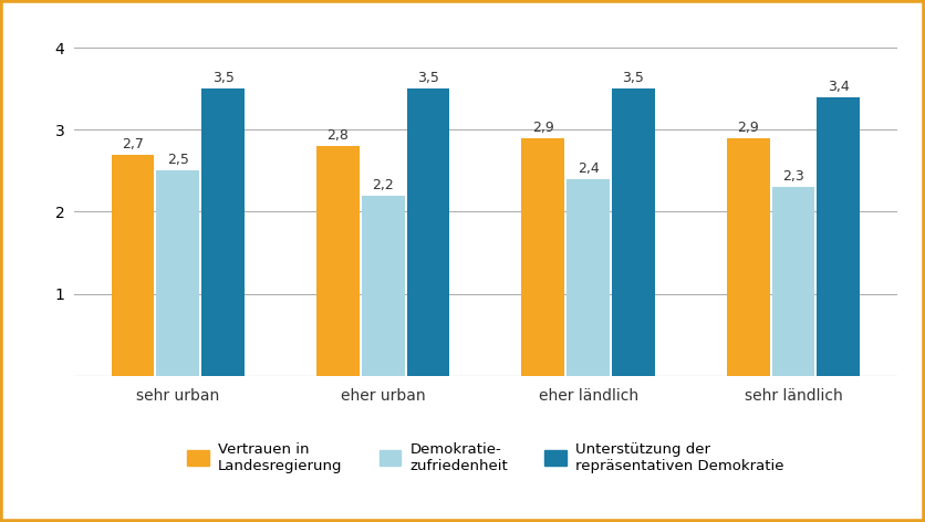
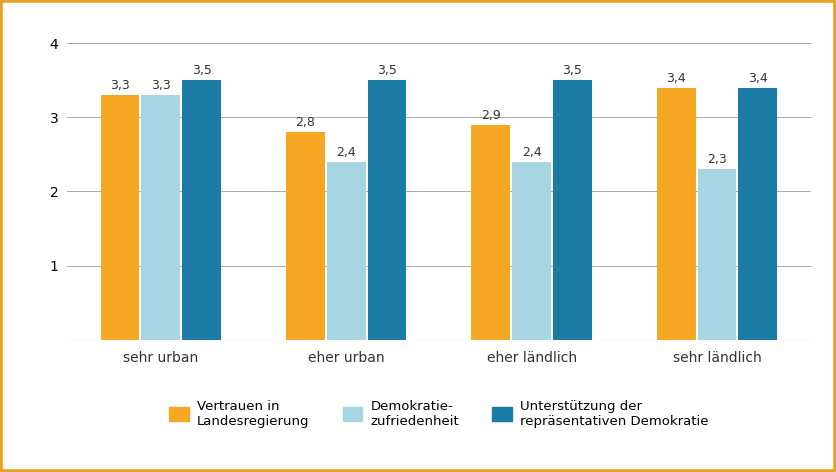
Vertrauen in Landesregierung/sehr urban: 2,7 -> 3,3
Demokratie- zufriedenheit/sehr urban: 2,5 -> 3,3
Demokratie- zufriedenheit/eher urban: 2,2 -> 2,4
Vertrauen in Landesregierung/sehr ländlich: 2,9 -> 3,4
